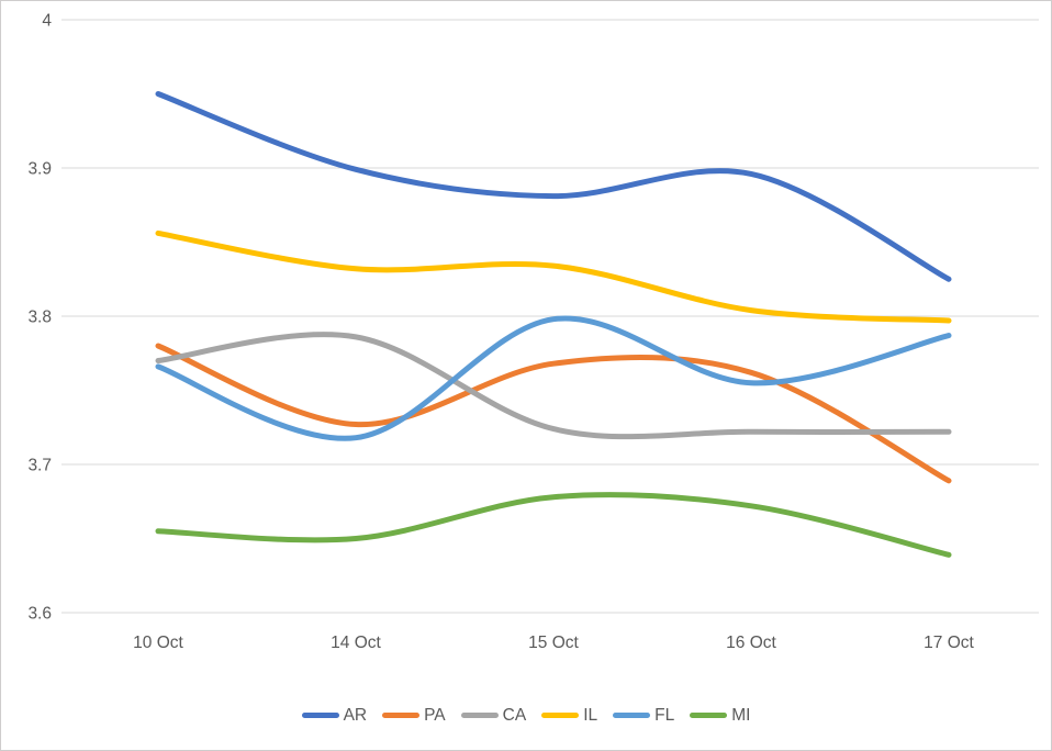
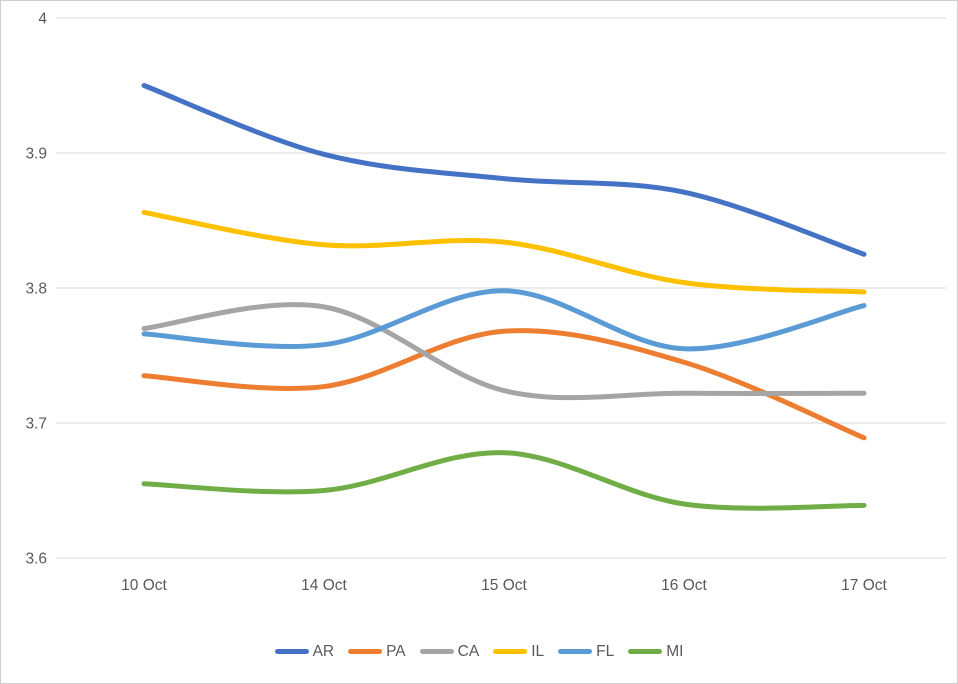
PA/10 Oct: 3.780 -> 3.735
FL/14 Oct: 3.718 -> 3.758
AR/16 Oct: 3.896 -> 3.871
PA/16 Oct: 3.762 -> 3.745
MI/16 Oct: 3.672 -> 3.640
